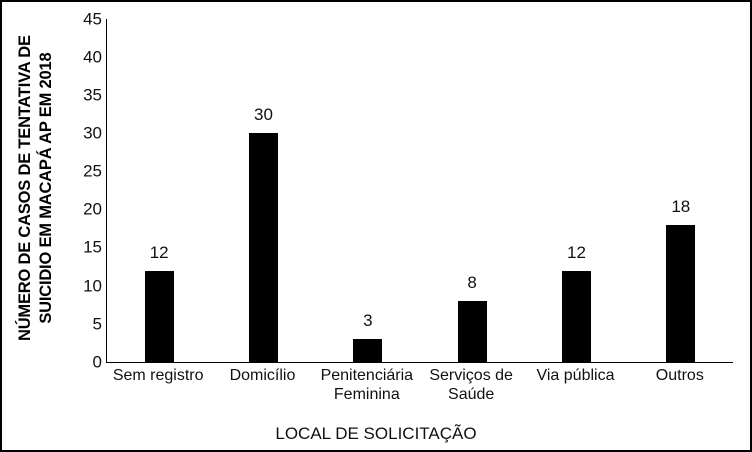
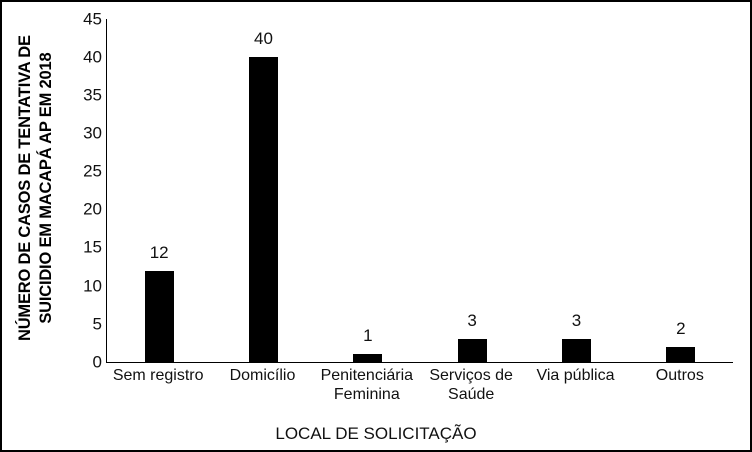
Domicílio: 30 -> 40
Penitenciária Feminina: 3 -> 1
Serviços de Saúde: 8 -> 3
Via pública: 12 -> 3
Outros: 18 -> 2
